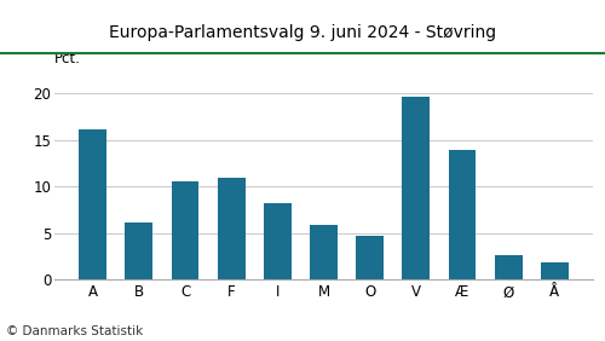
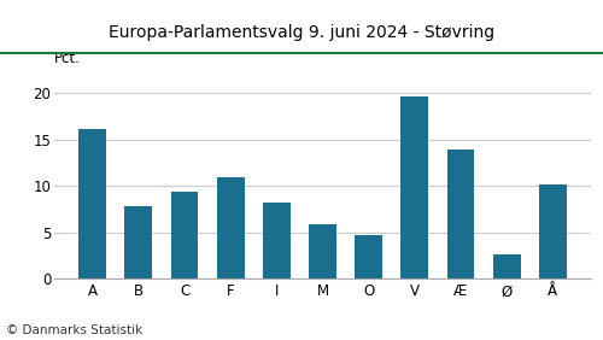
B: 6.1 -> 7.8
C: 10.5 -> 9.4
Å: 1.8 -> 10.2
